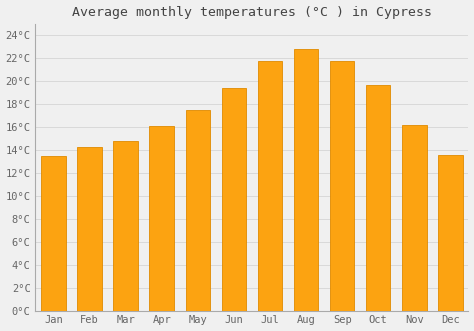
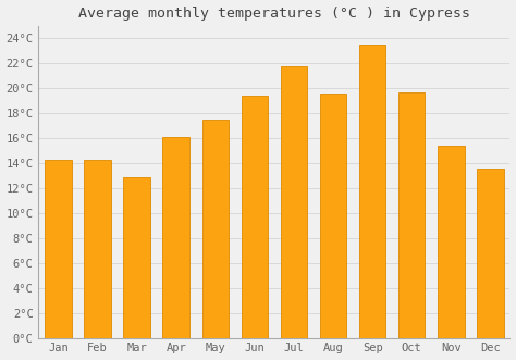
Jan: 13.5°C -> 14.3°C
Mar: 14.8°C -> 12.9°C
Aug: 22.8°C -> 19.6°C
Sep: 21.8°C -> 23.5°C
Nov: 16.2°C -> 15.4°C
